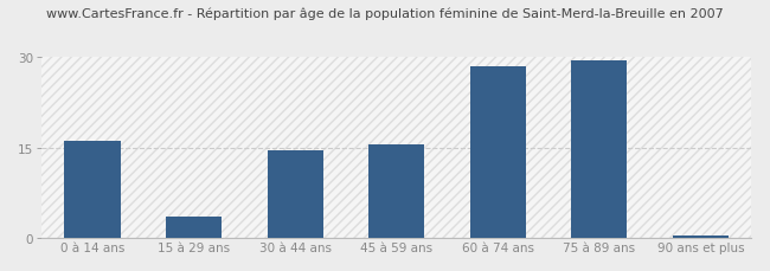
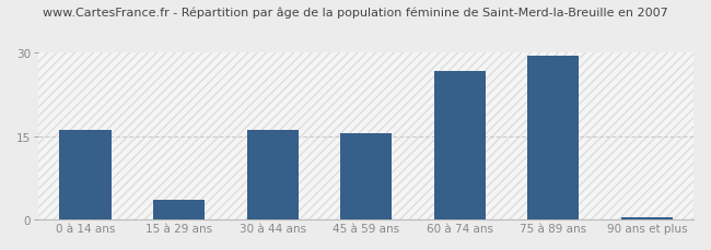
30 à 44 ans: 14.5 -> 16.0
60 à 74 ans: 28.5 -> 26.6
